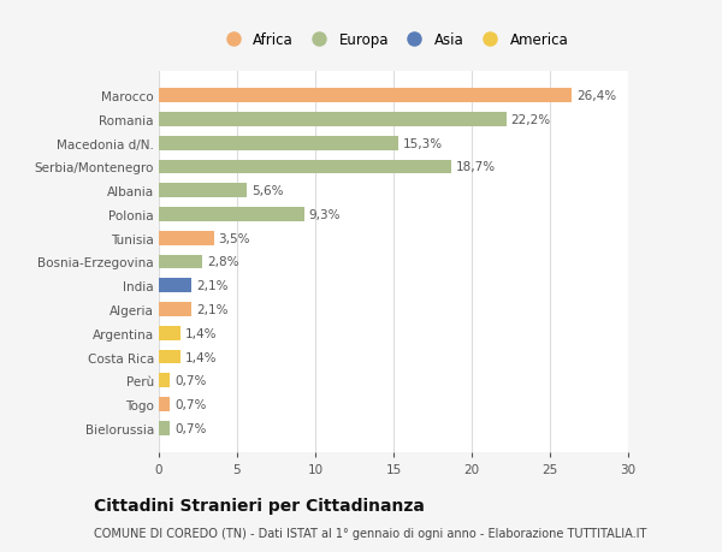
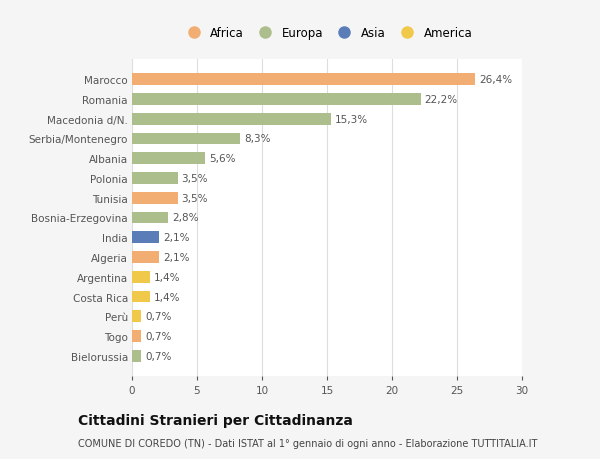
Serbia/Montenegro: 18,7% -> 8,3%
Polonia: 9,3% -> 3,5%
